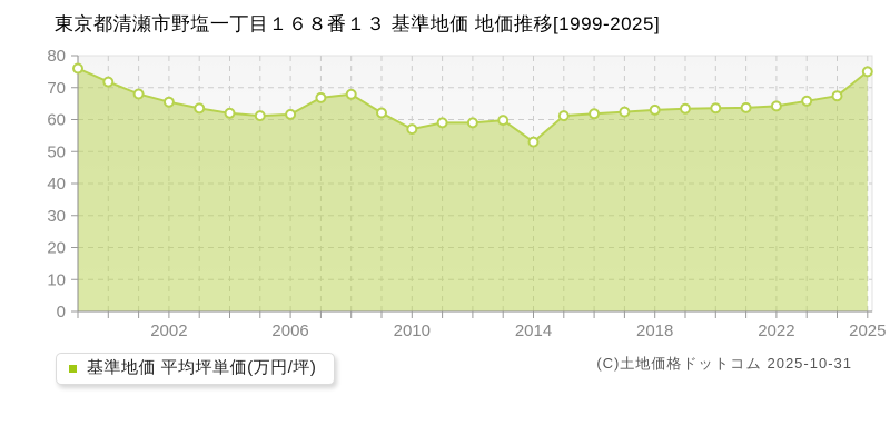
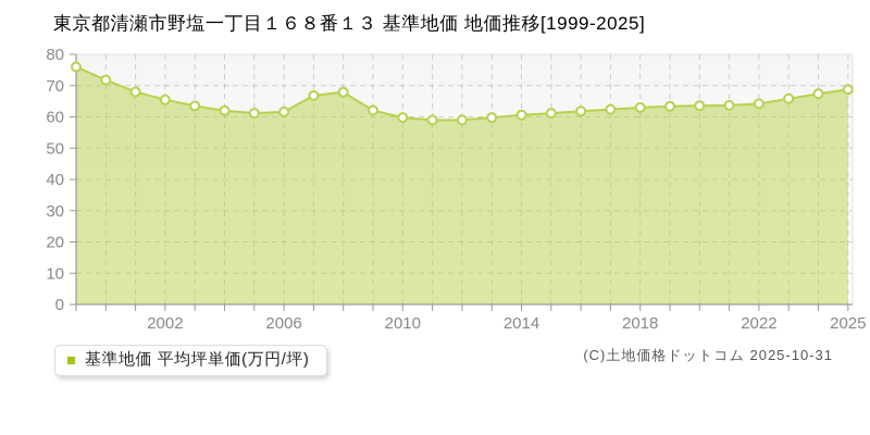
2010: 57 -> 60
2014: 53 -> 61
2025: 75 -> 69
